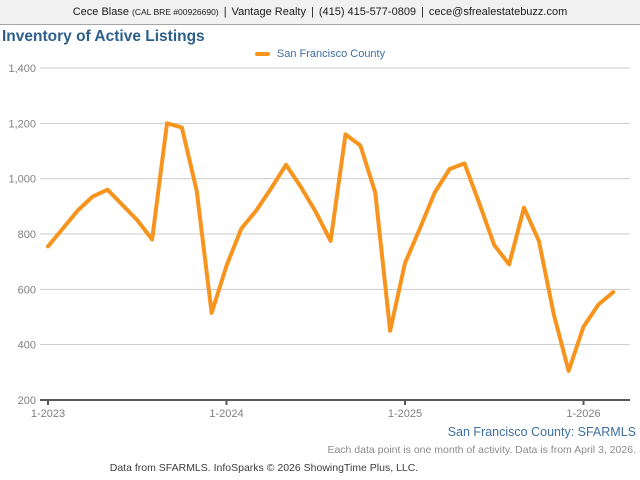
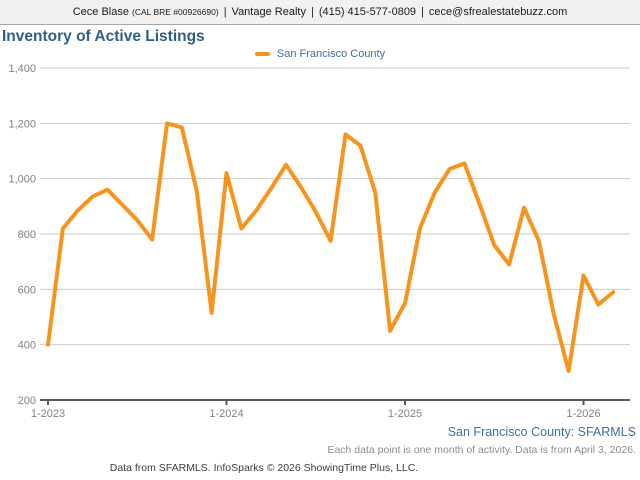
1-2023: 760 -> 400
1-2024: 680 -> 1020
1-2025: 700 -> 550
1-2026: 460 -> 650
